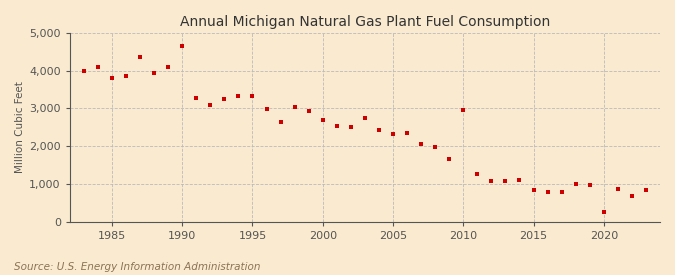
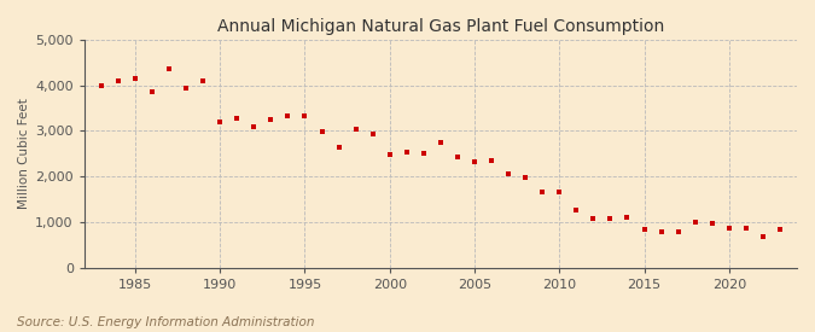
1985: 3,800 -> 4,150
1990: 4,650 -> 3,200
2000: 2,700 -> 2,480
2010: 2,950 -> 1,650
2020: 250 -> 870
